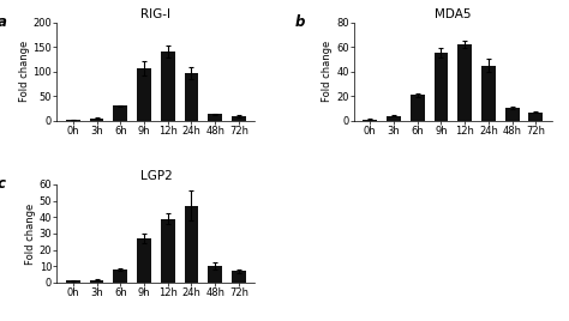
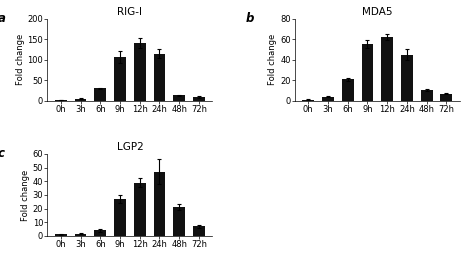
RIG-I/24h: 96 -> 115
LGP2/6h: 8 -> 4
LGP2/48h: 10 -> 21
